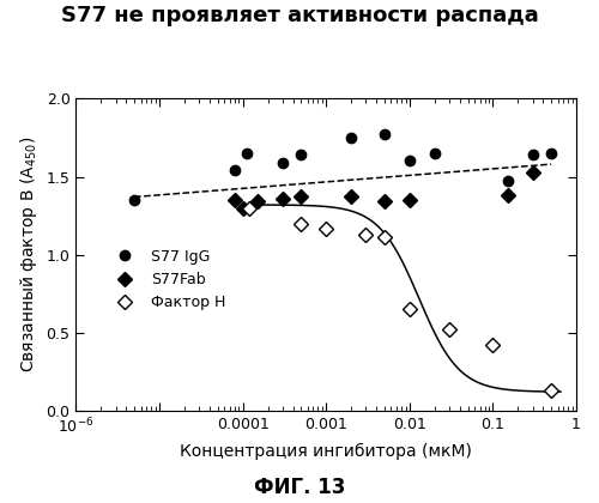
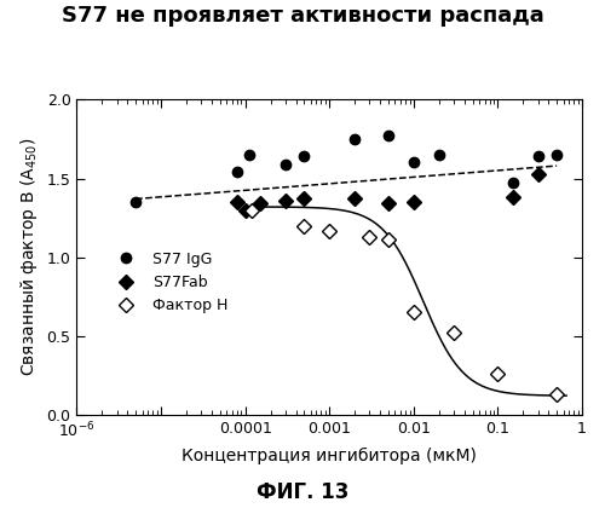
Фактор H/0.1: 0.42 -> 0.26
